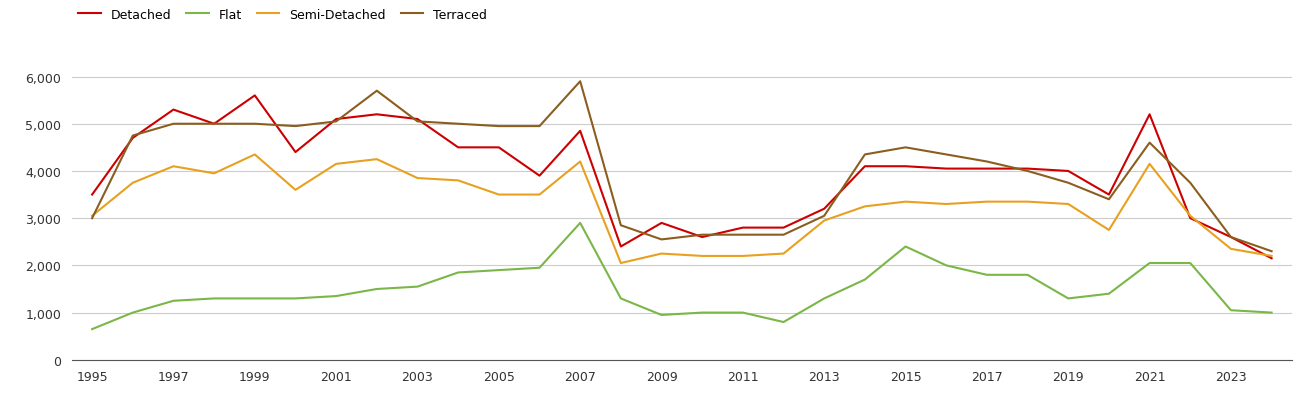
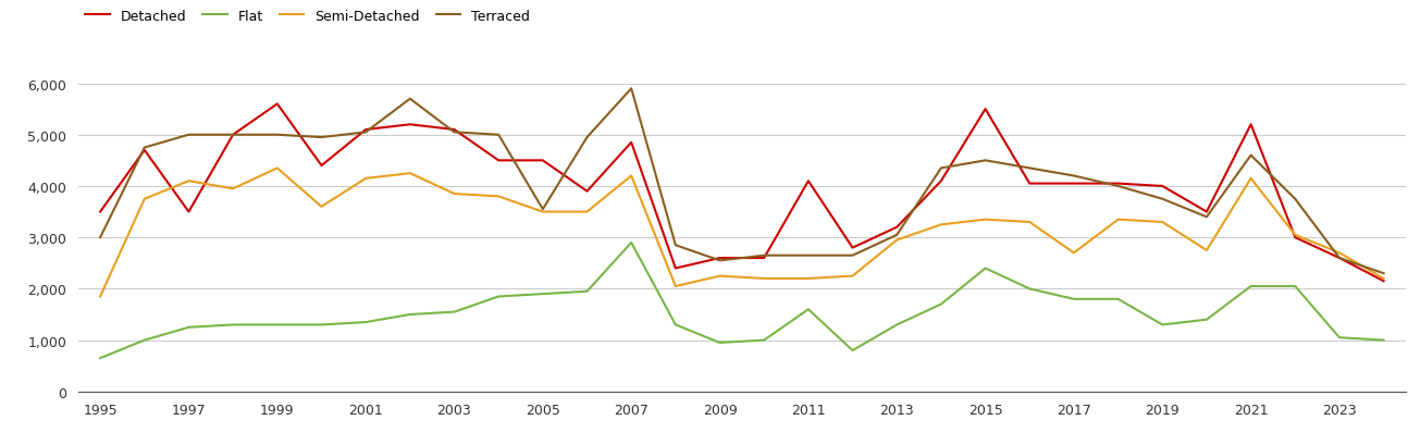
Semi-Detached/1995: 3,050 -> 1,850
Detached/1997: 5,300 -> 3,500
Terraced/2005: 4,950 -> 3,550
Detached/2009: 2,900 -> 2,600
Detached/2011: 2,800 -> 4,100
Flat/2011: 1,000 -> 1,600
Detached/2015: 4,100 -> 5,500
Semi-Detached/2017: 3,350 -> 2,700
Semi-Detached/2023: 2,350 -> 2,700
